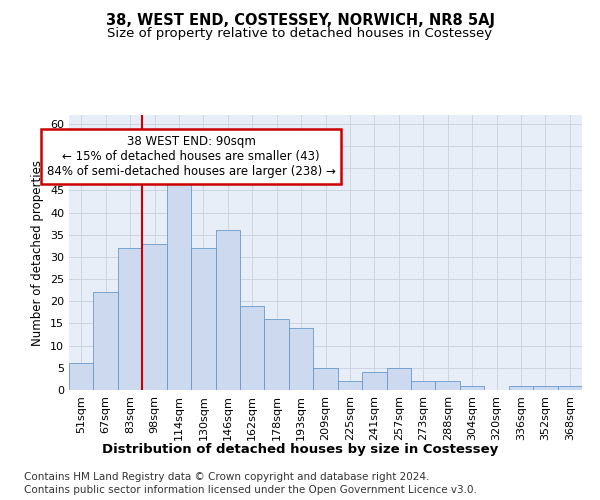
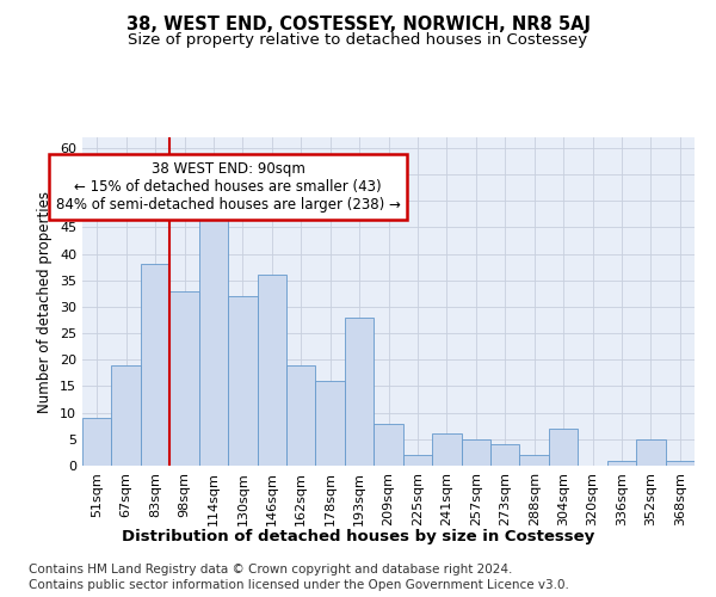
51sqm: 6 -> 9
67sqm: 22 -> 19
83sqm: 32 -> 38
193sqm: 14 -> 28
209sqm: 5 -> 8
241sqm: 4 -> 6
273sqm: 2 -> 4
304sqm: 1 -> 7
352sqm: 1 -> 5
